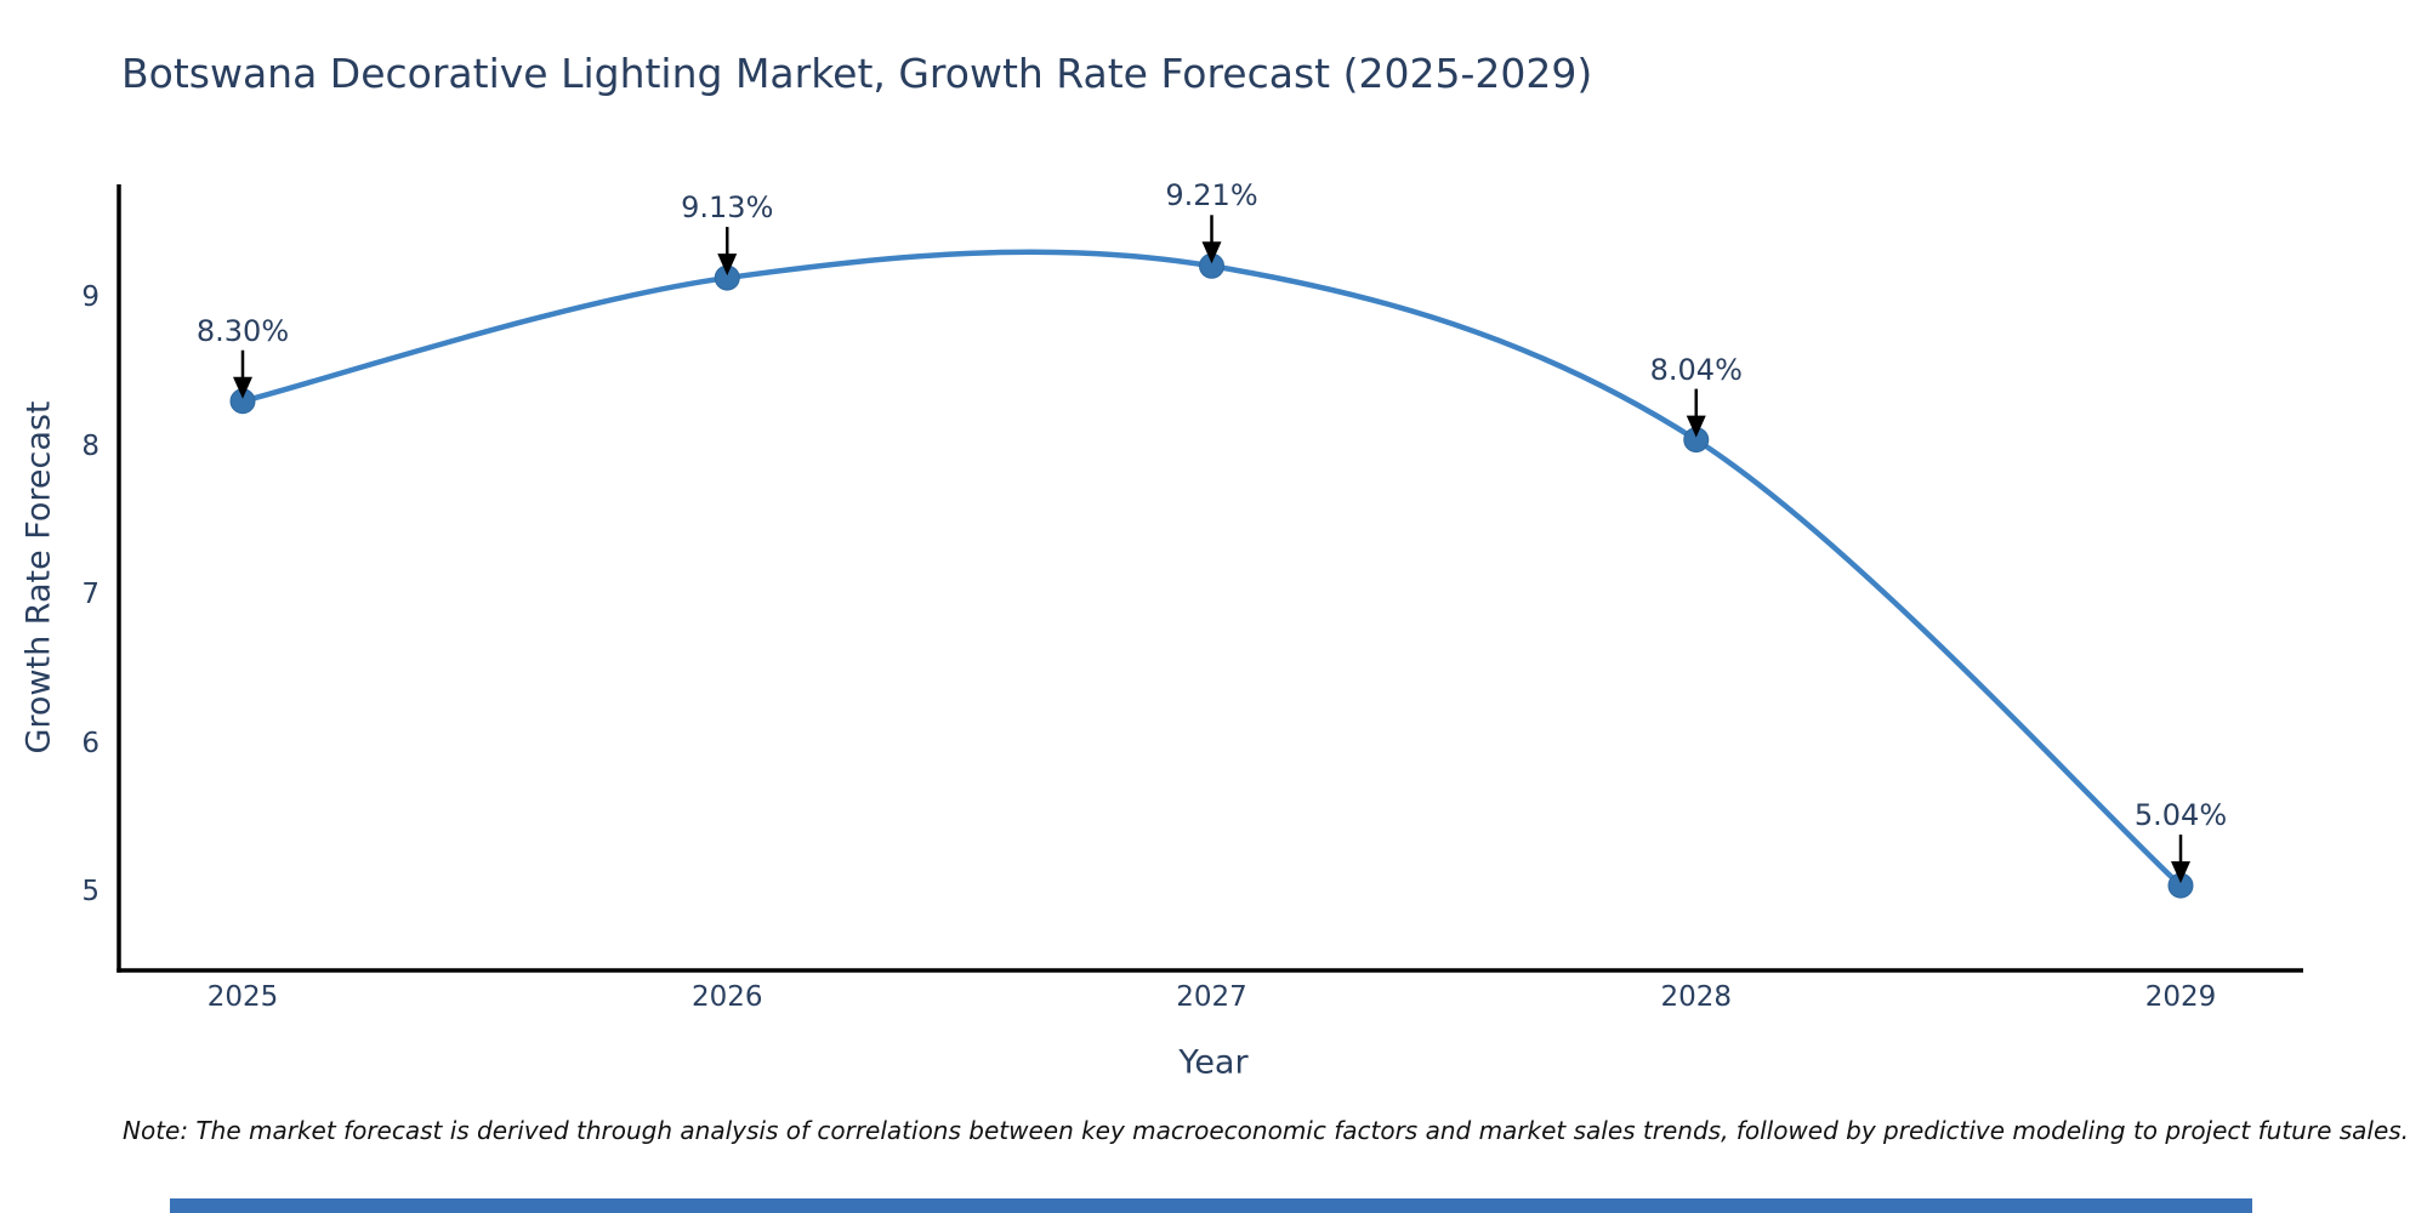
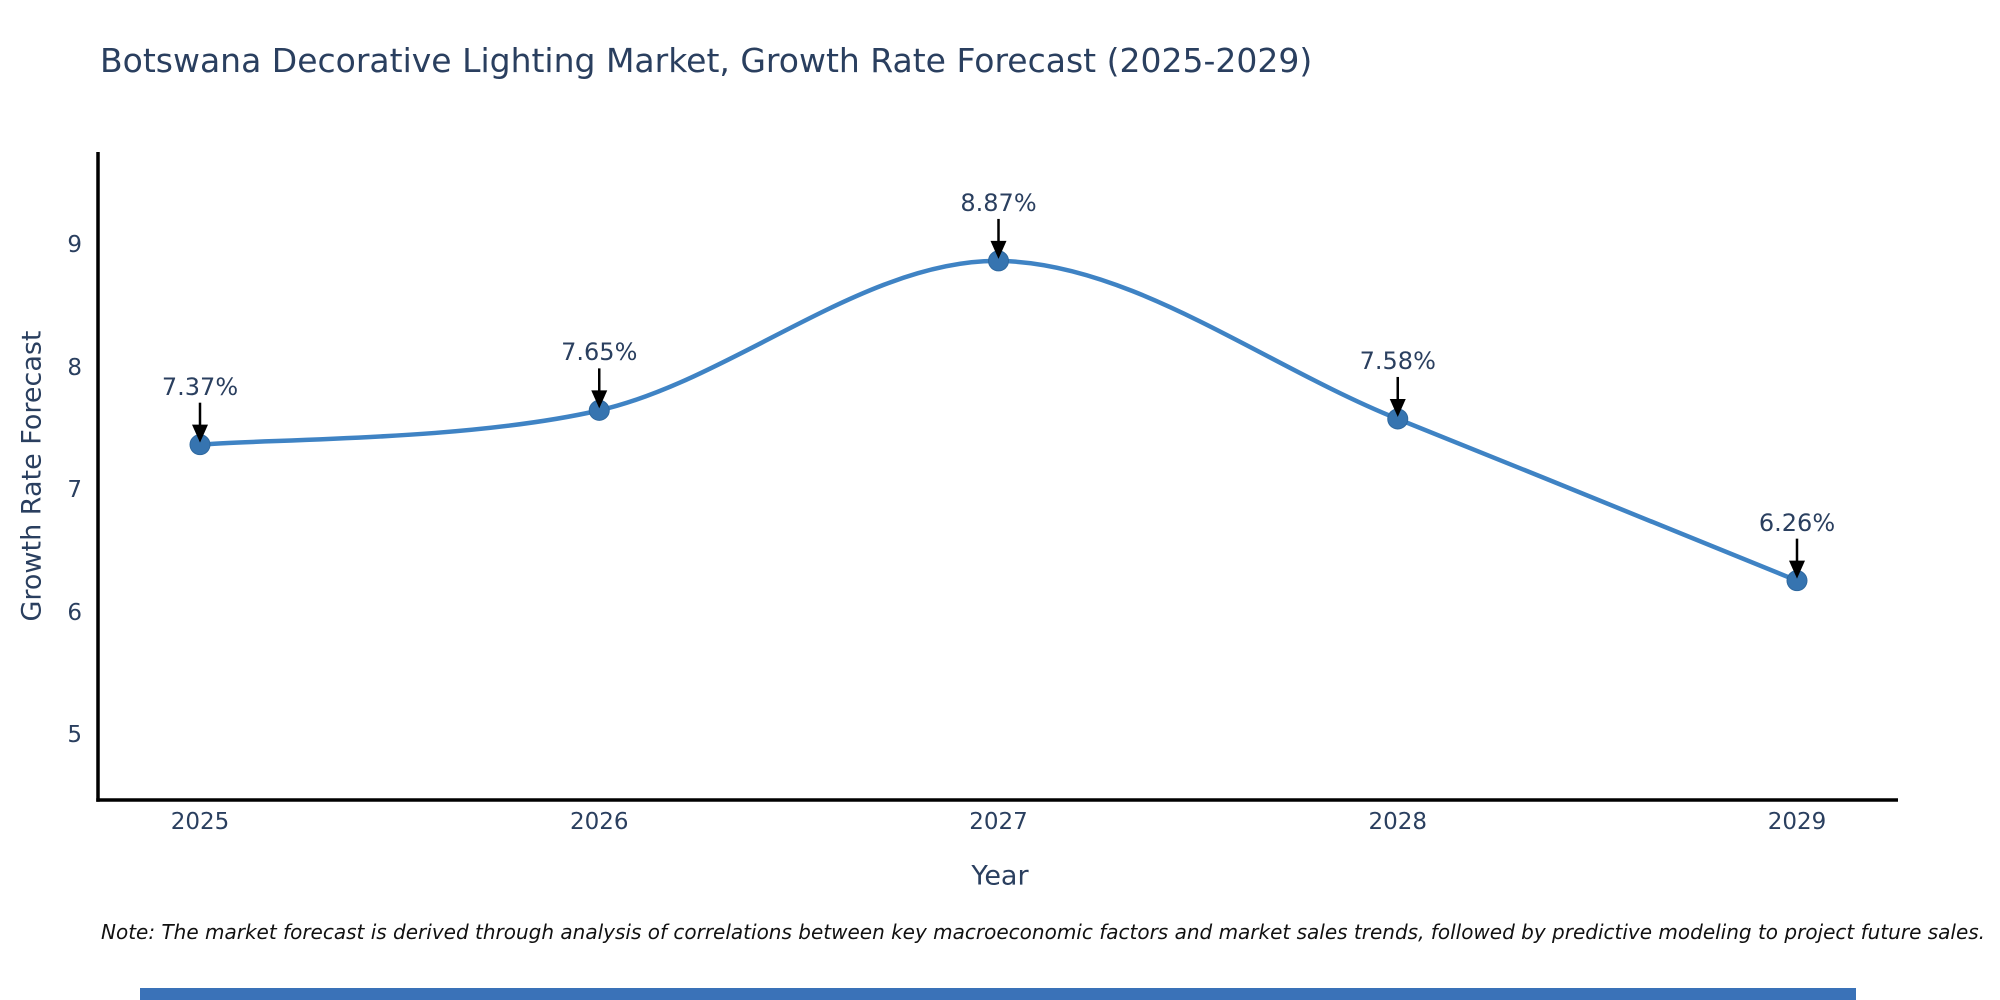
2025: 8.30% -> 7.37%
2026: 9.13% -> 7.65%
2027: 9.21% -> 8.87%
2028: 8.04% -> 7.58%
2029: 5.04% -> 6.26%
